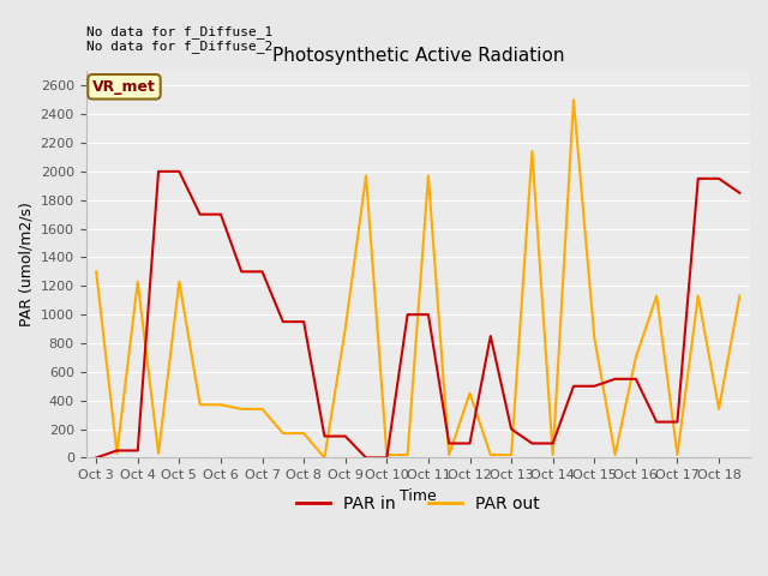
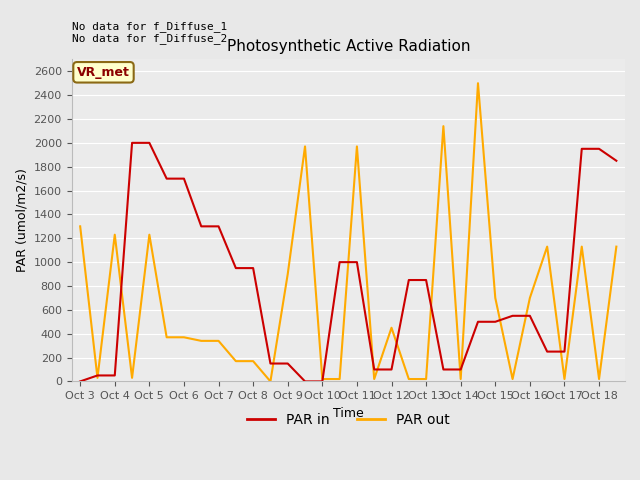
PAR in/Oct 13: 200 -> 850
PAR out/Oct 15: 840 -> 700
PAR out/Oct 18: 340 -> 20
